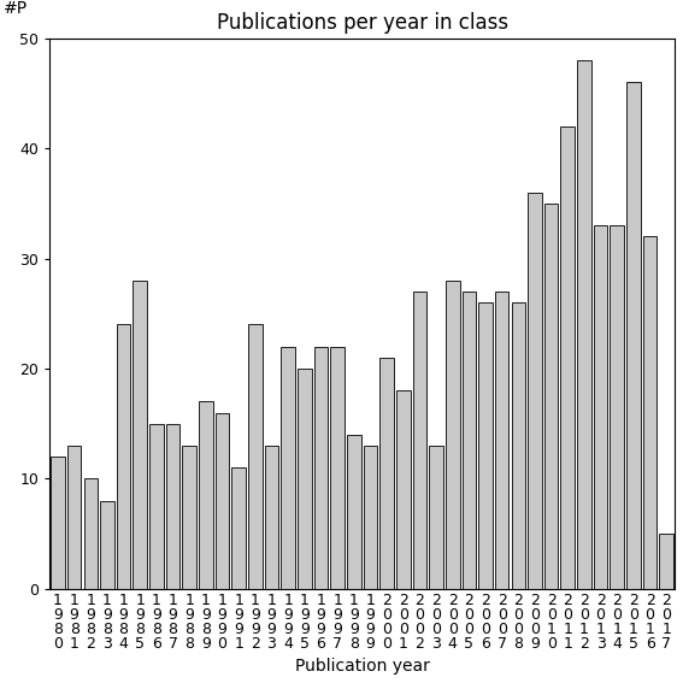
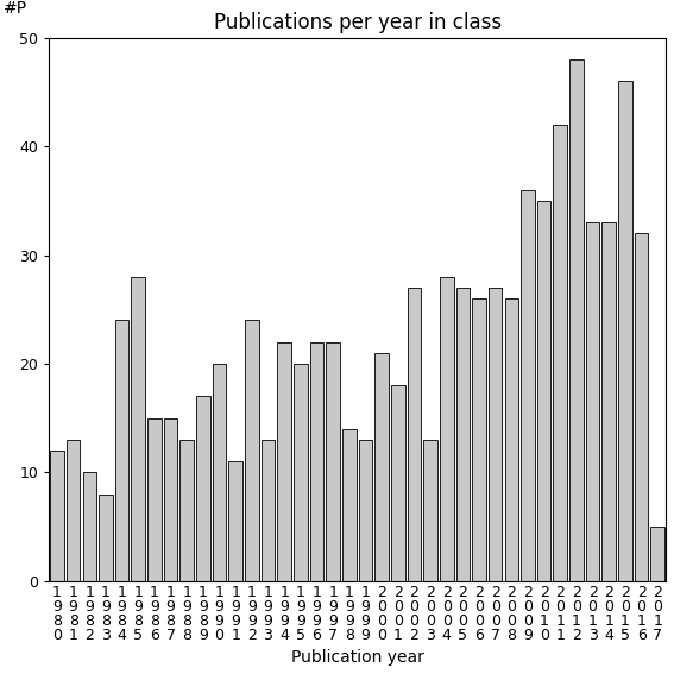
1 9 9 0: 16 -> 20
